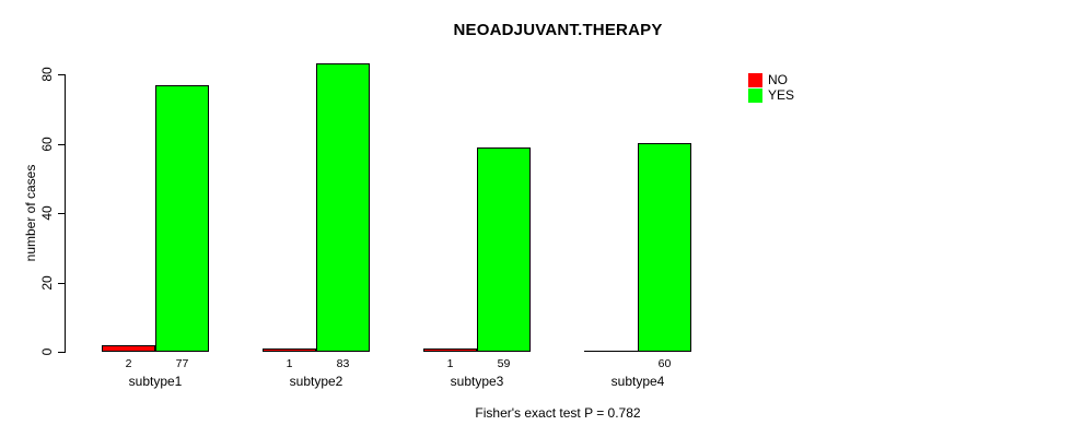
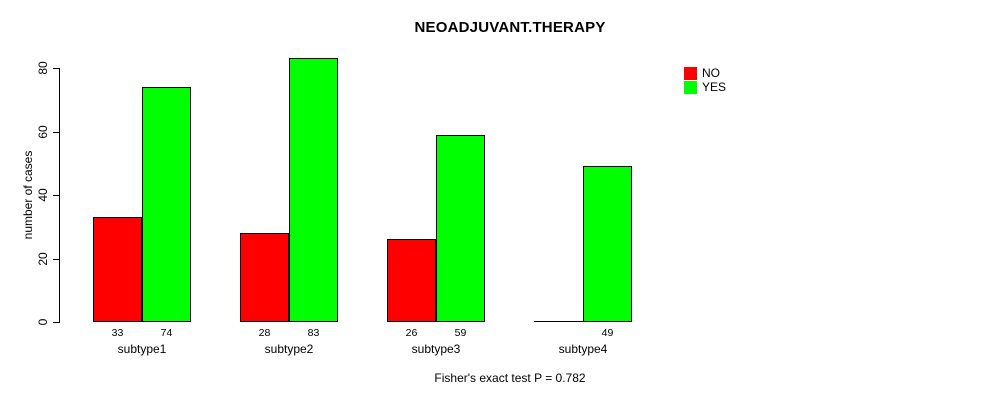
NO/subtype1: 2 -> 33
YES/subtype1: 77 -> 74
NO/subtype2: 1 -> 28
NO/subtype3: 1 -> 26
YES/subtype4: 60 -> 49
